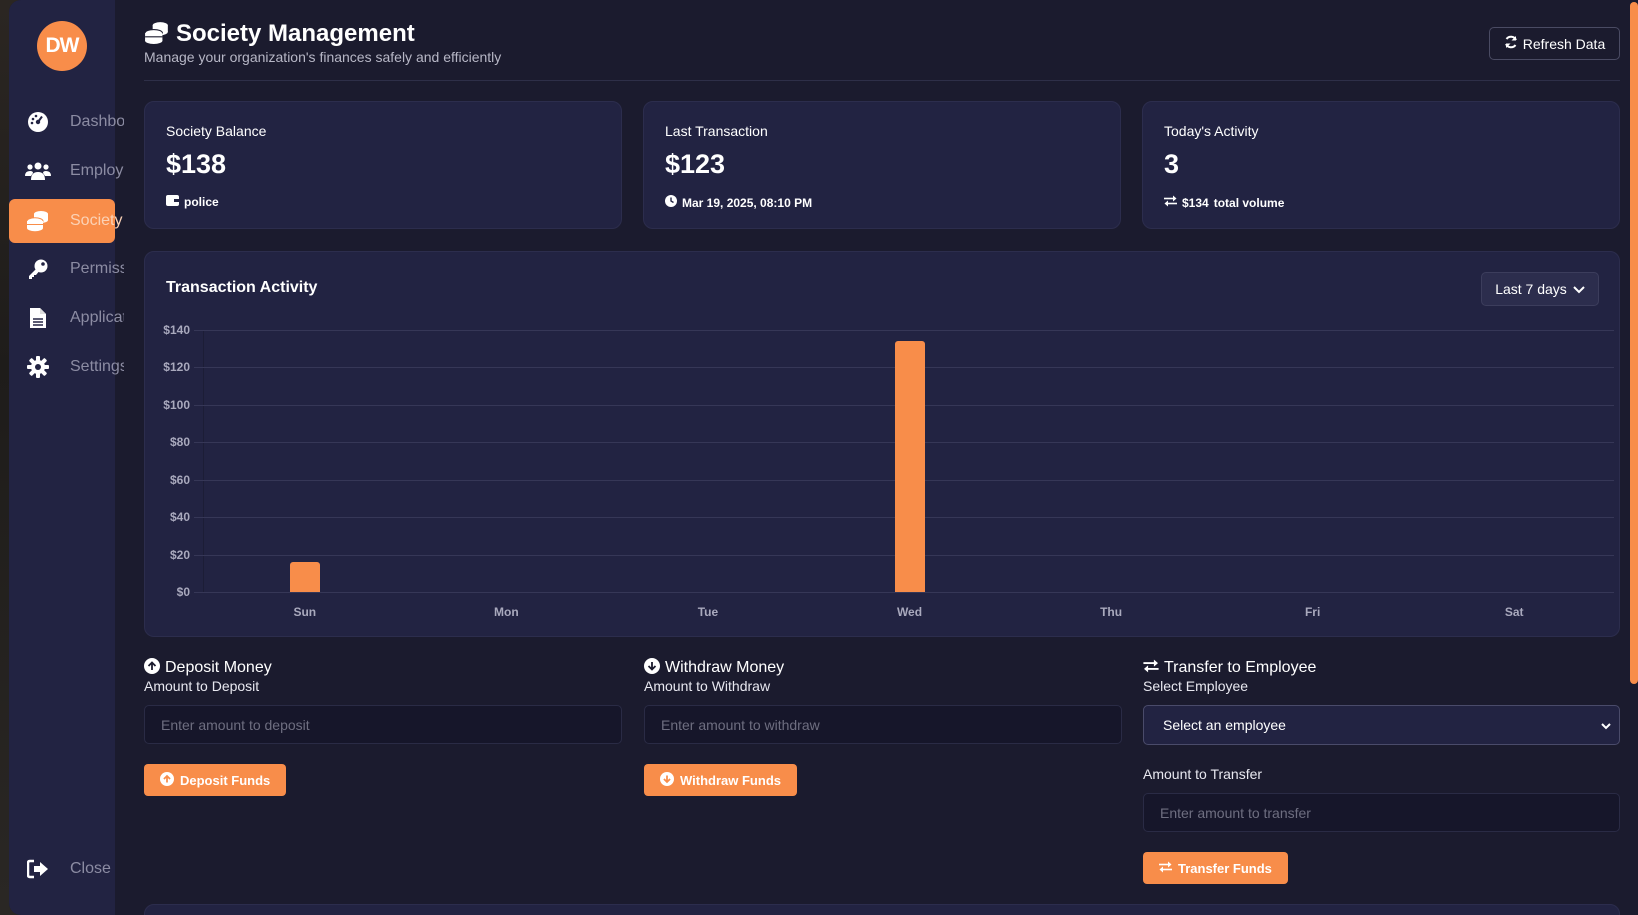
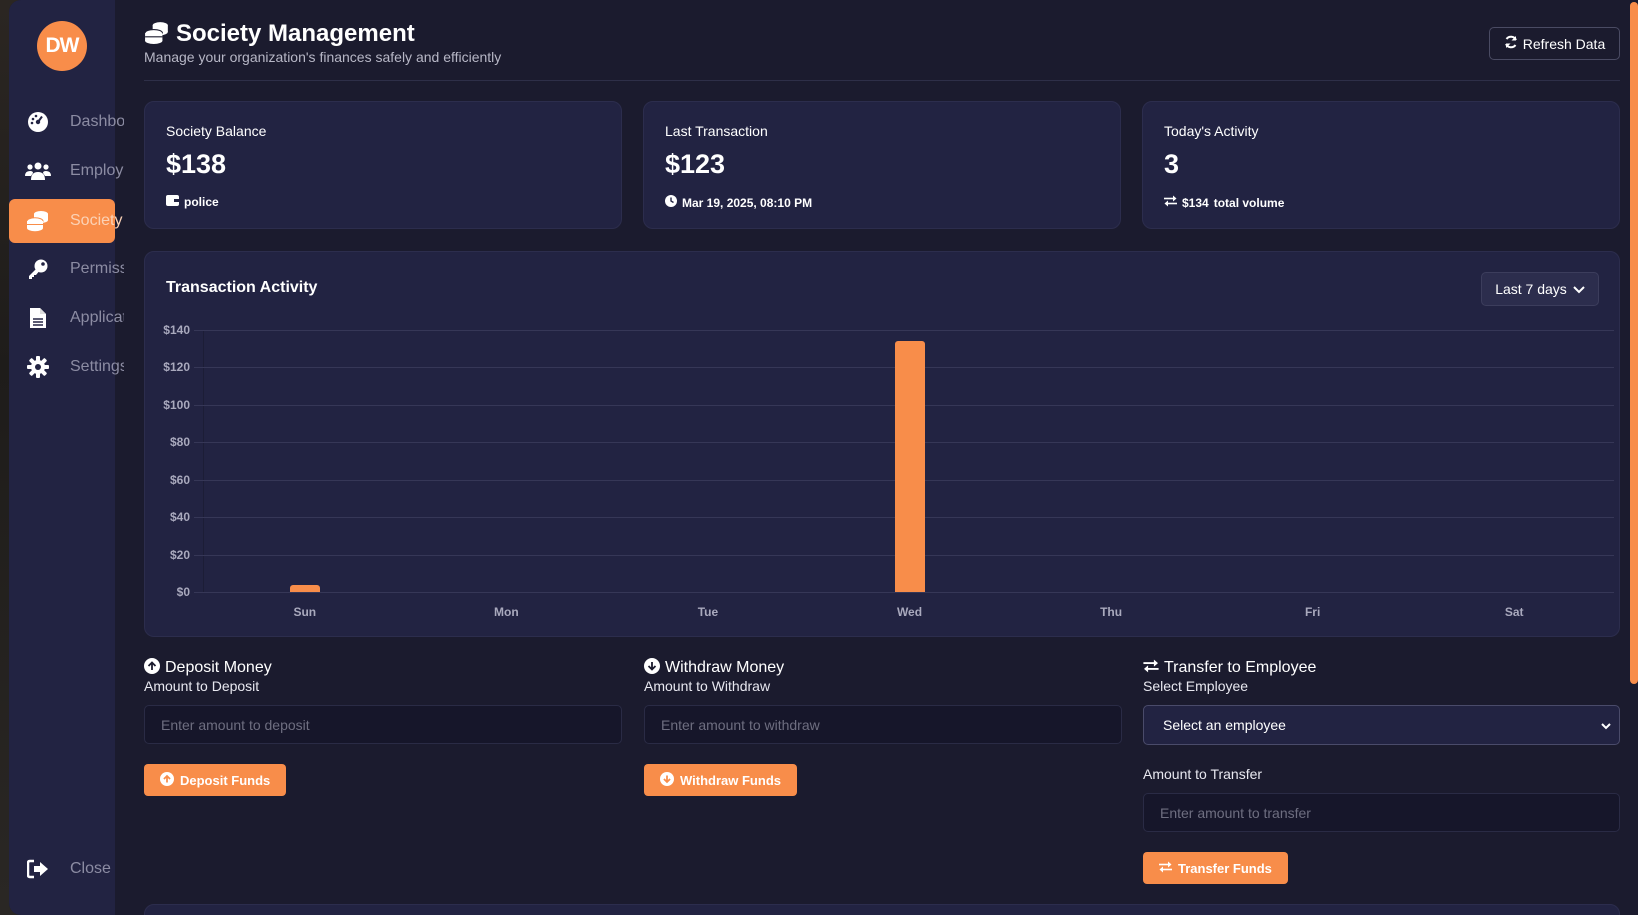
Sun: $16 -> $4
